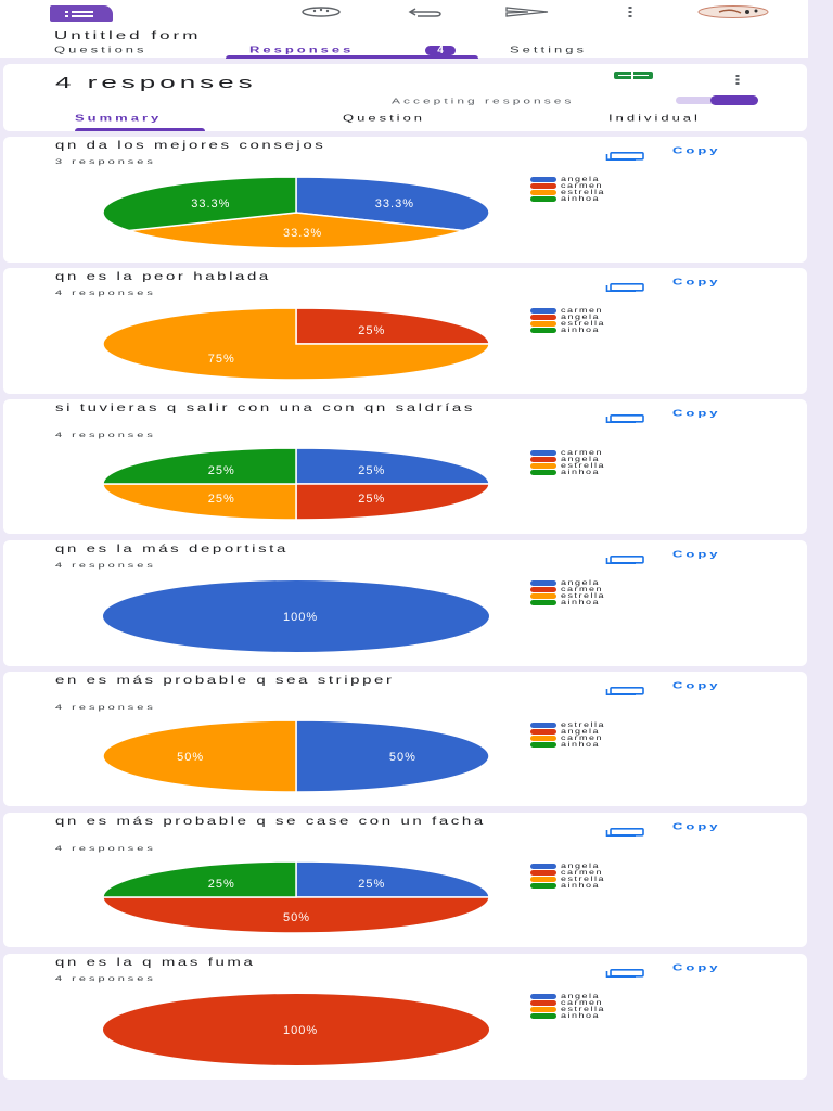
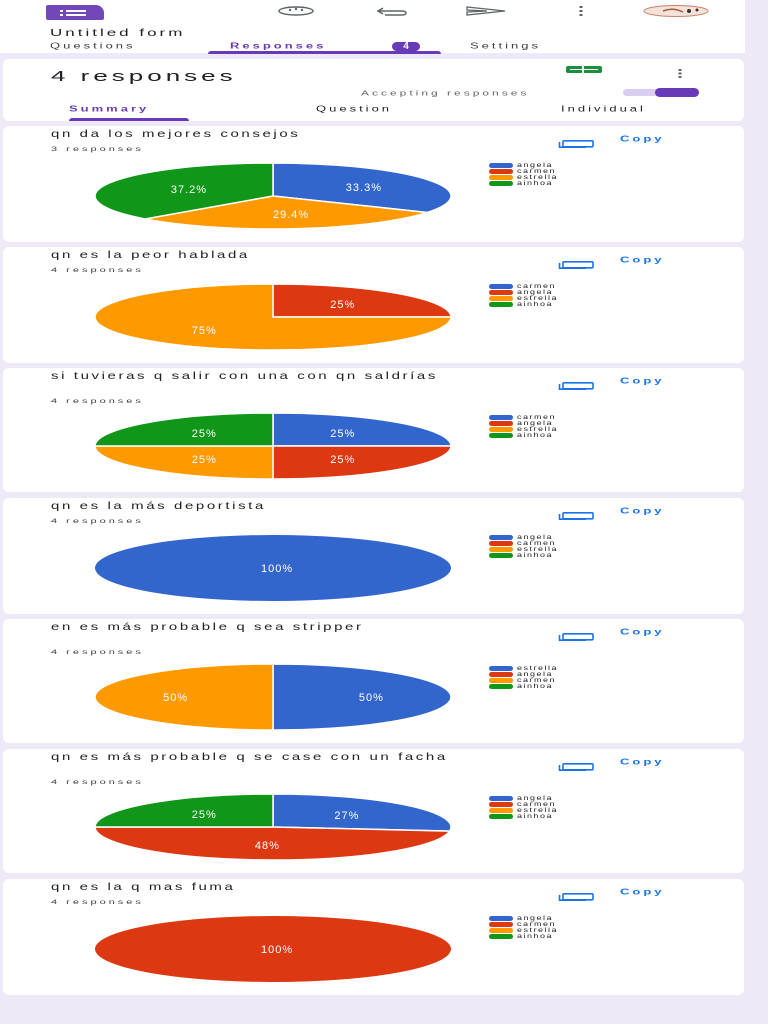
qn da los mejores consejos/estrella: 33.3% -> 29.4%
qn da los mejores consejos/ainhoa: 33.3% -> 37.2%
qn es más probable q se case con un facha/angela: 25% -> 27%
qn es más probable q se case con un facha/carmen: 50% -> 48%
